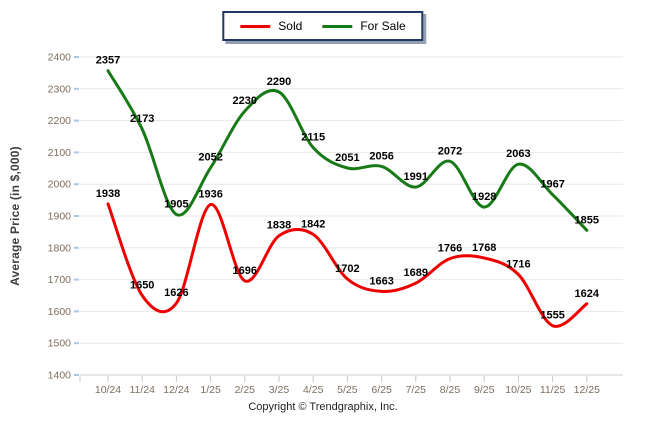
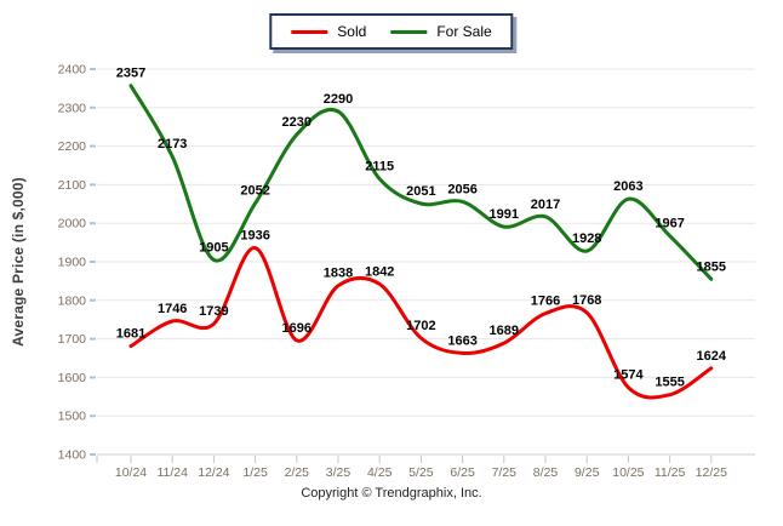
Sold/10/24: 1938 -> 1681
Sold/11/24: 1650 -> 1746
Sold/12/24: 1626 -> 1739
For Sale/8/25: 2072 -> 2017
Sold/10/25: 1716 -> 1574
